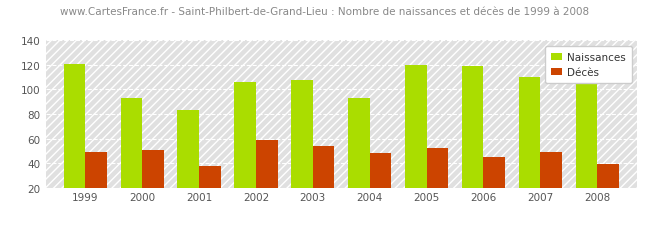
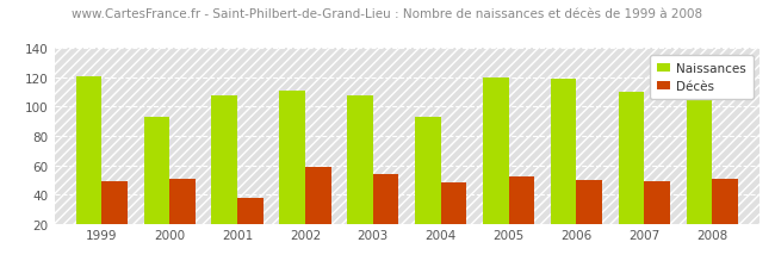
Naissances/2001: 83 -> 108
Naissances/2002: 106 -> 111
Décès/2006: 45 -> 50
Décès/2008: 39 -> 51
